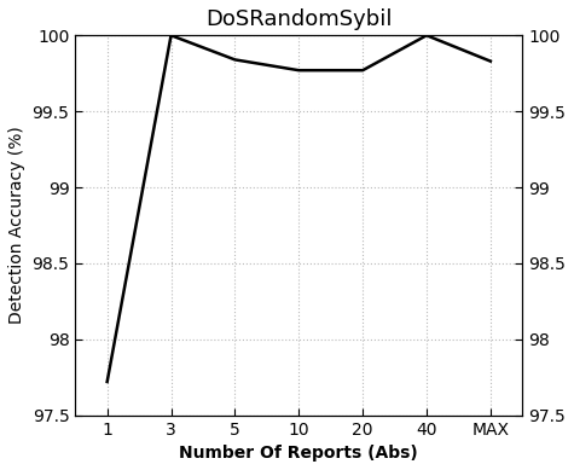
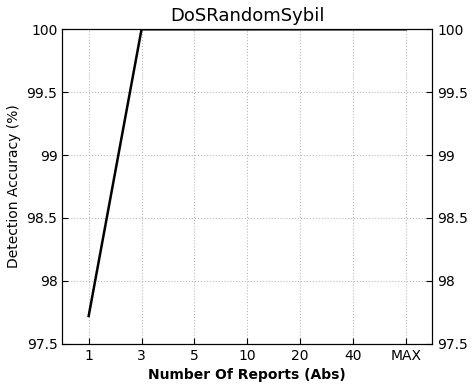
5: 99.84 -> 100.00
10: 99.77 -> 100.00
20: 99.77 -> 100.00
MAX: 99.83 -> 100.00
